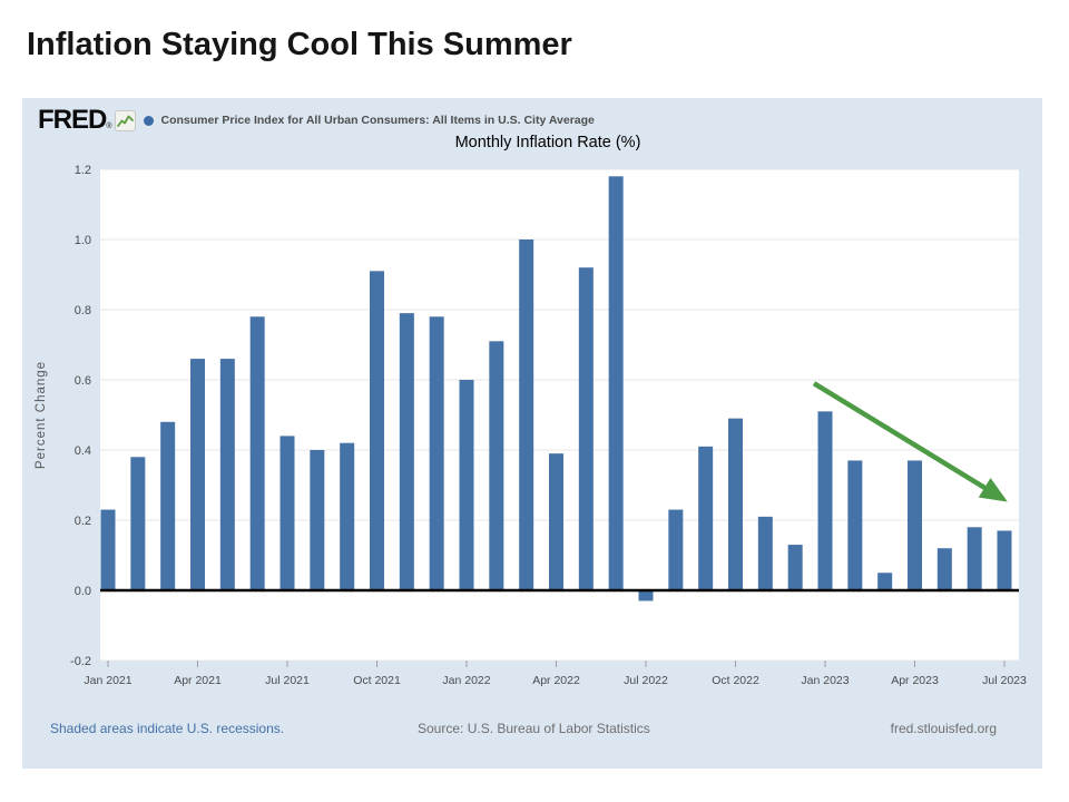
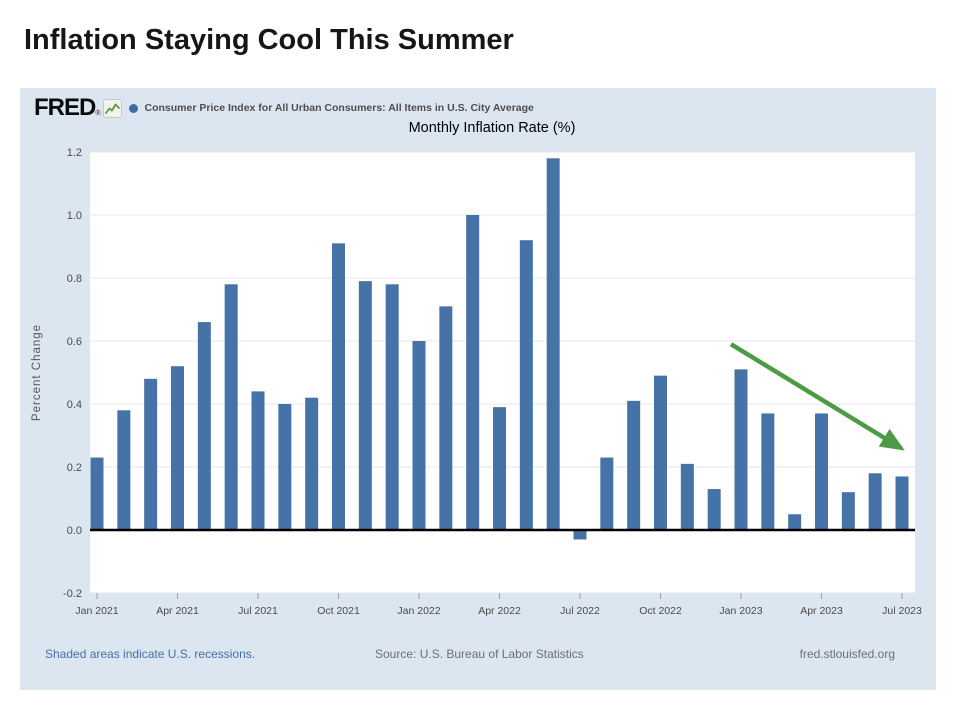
Apr 2021: 0.66 -> 0.52
